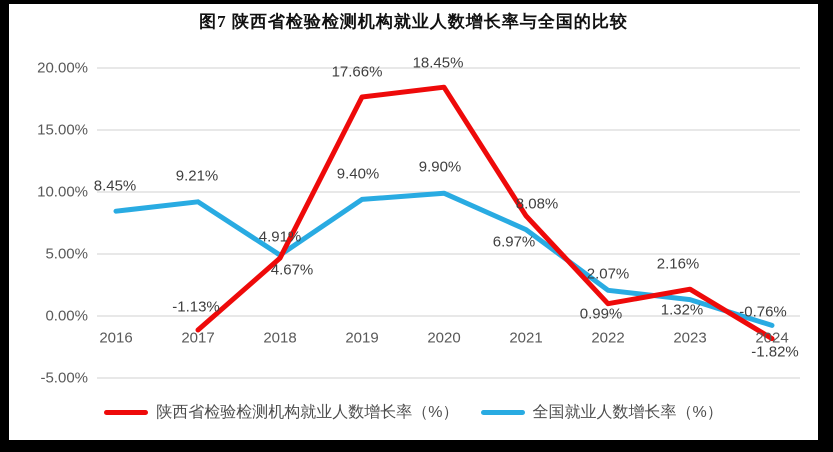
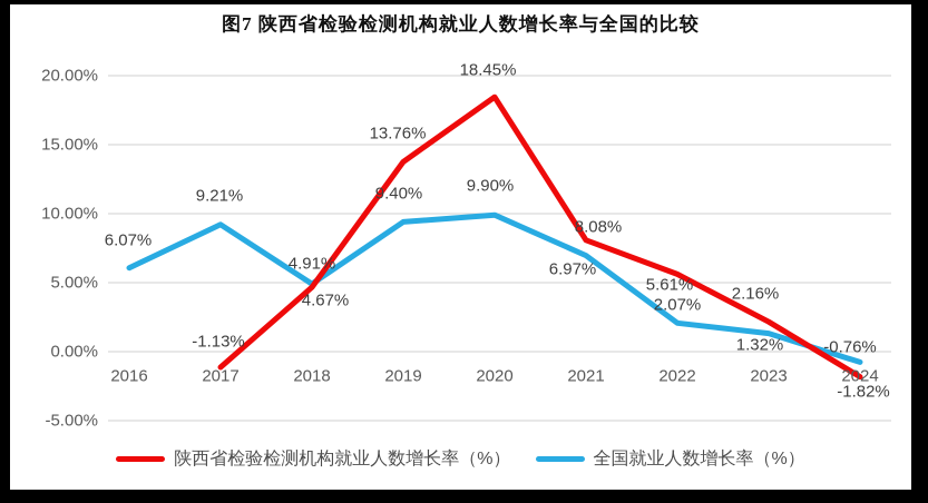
全国就业人数增长率（%）/2016: 8.45% -> 6.07%
陕西省检验检测机构就业人数增长率（%）/2019: 17.66% -> 13.76%
陕西省检验检测机构就业人数增长率（%）/2022: 0.99% -> 5.61%
